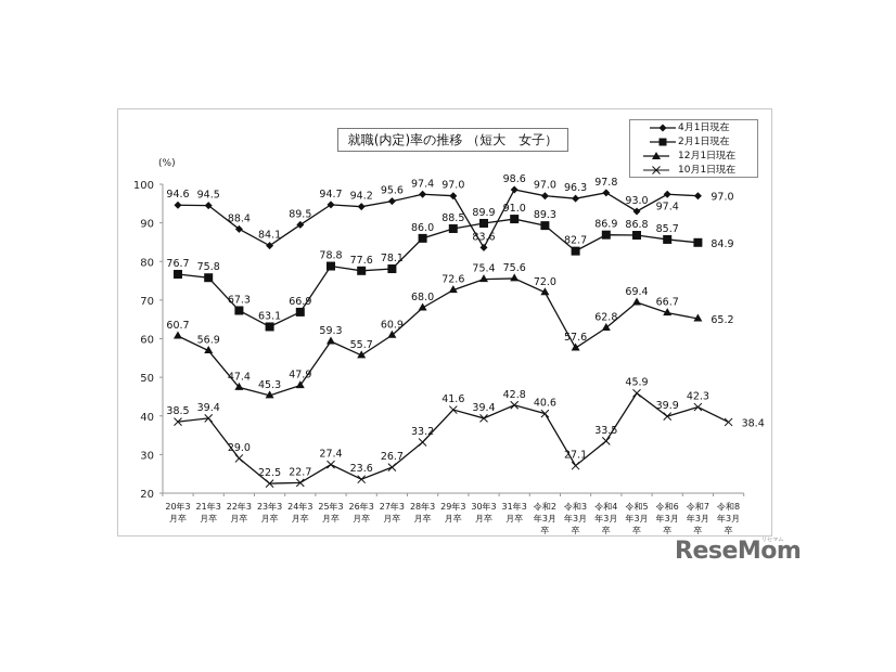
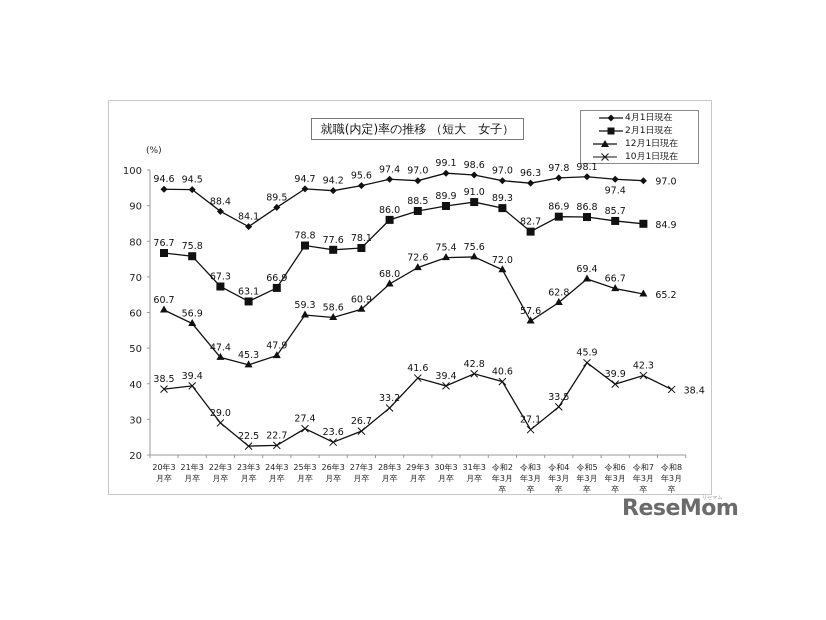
12月1日現在/26年3 月卒: 55.7 -> 58.6
4月1日現在/30年3 月卒: 83.6 -> 99.1
4月1日現在/令和5 年3月 卒: 93.0 -> 98.1
